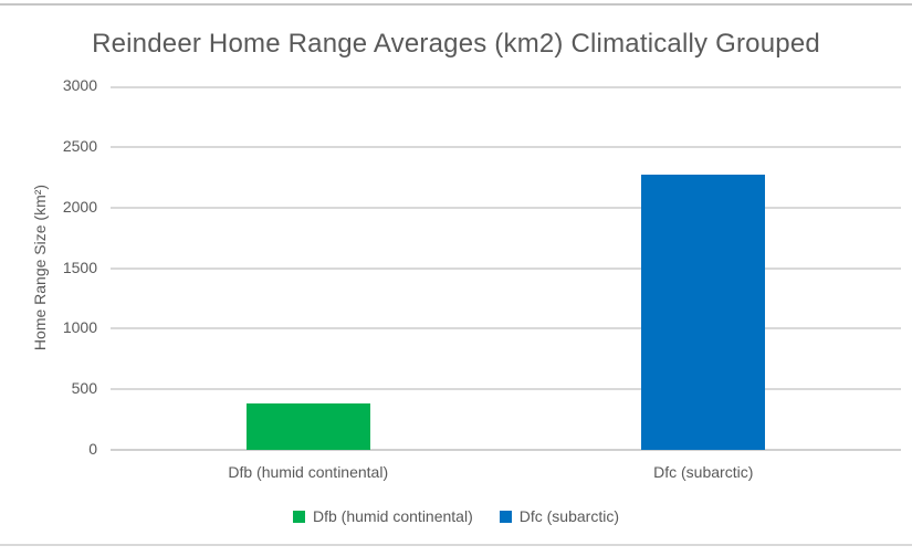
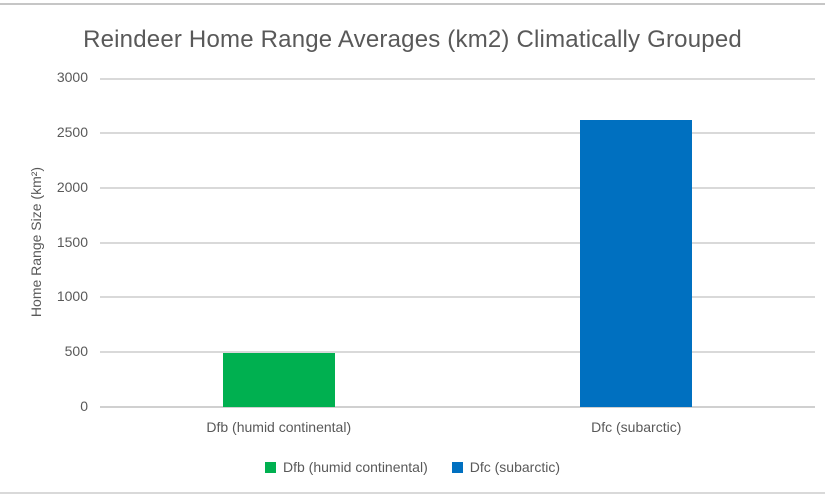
Dfb (humid continental): 380 -> 490
Dfc (subarctic): 2270 -> 2620
